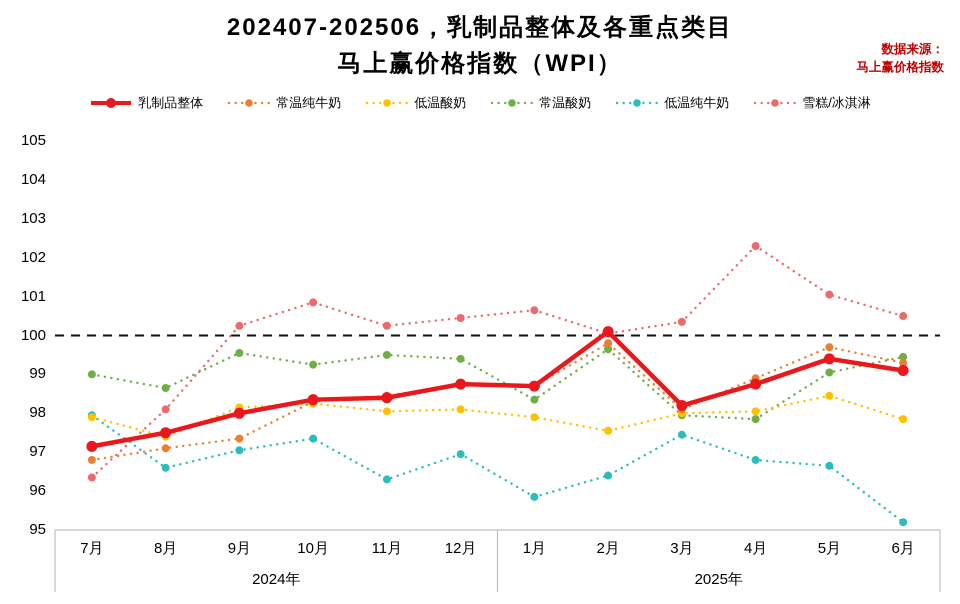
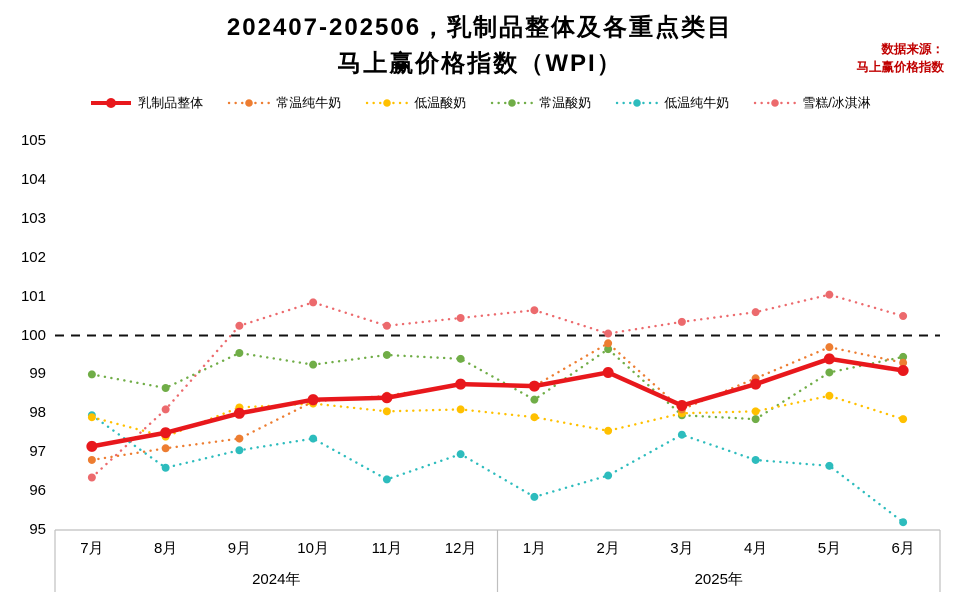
乳制品整体/2月: 100.1 -> 99.0
雪糕/冰淇淋/4月: 102.3 -> 100.6
